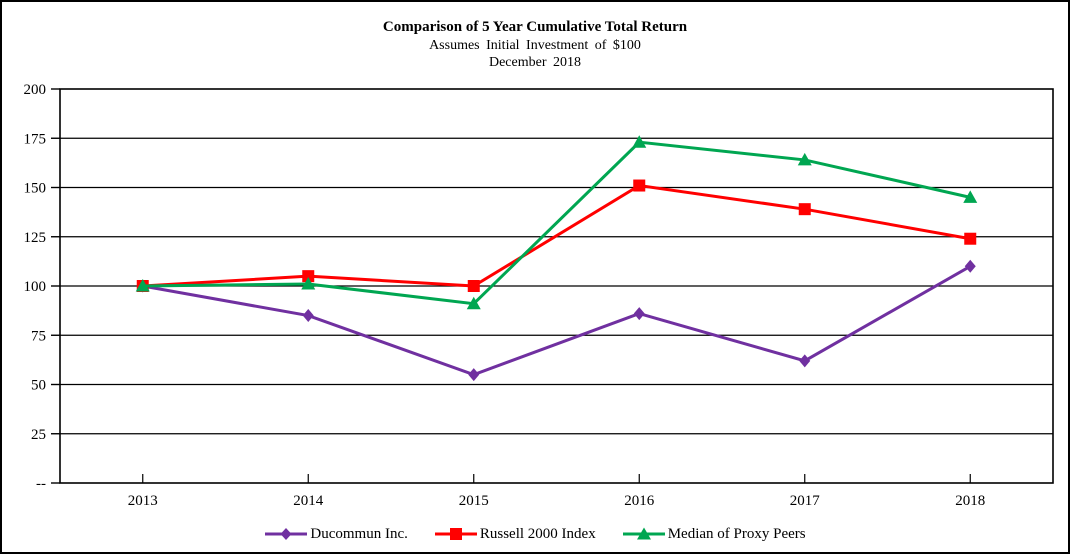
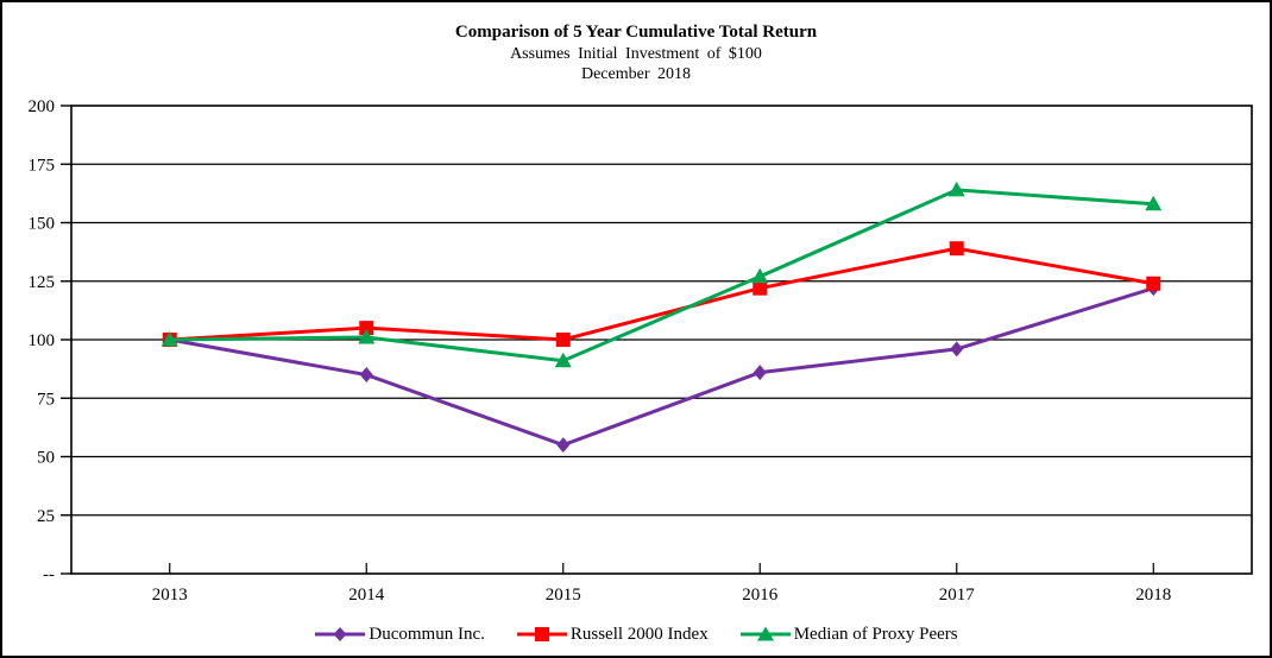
Russell 2000 Index/2016: 151 -> 122
Median of Proxy Peers/2016: 173 -> 127
Ducommun Inc./2017: 62 -> 96
Ducommun Inc./2018: 110 -> 122
Median of Proxy Peers/2018: 145 -> 158
